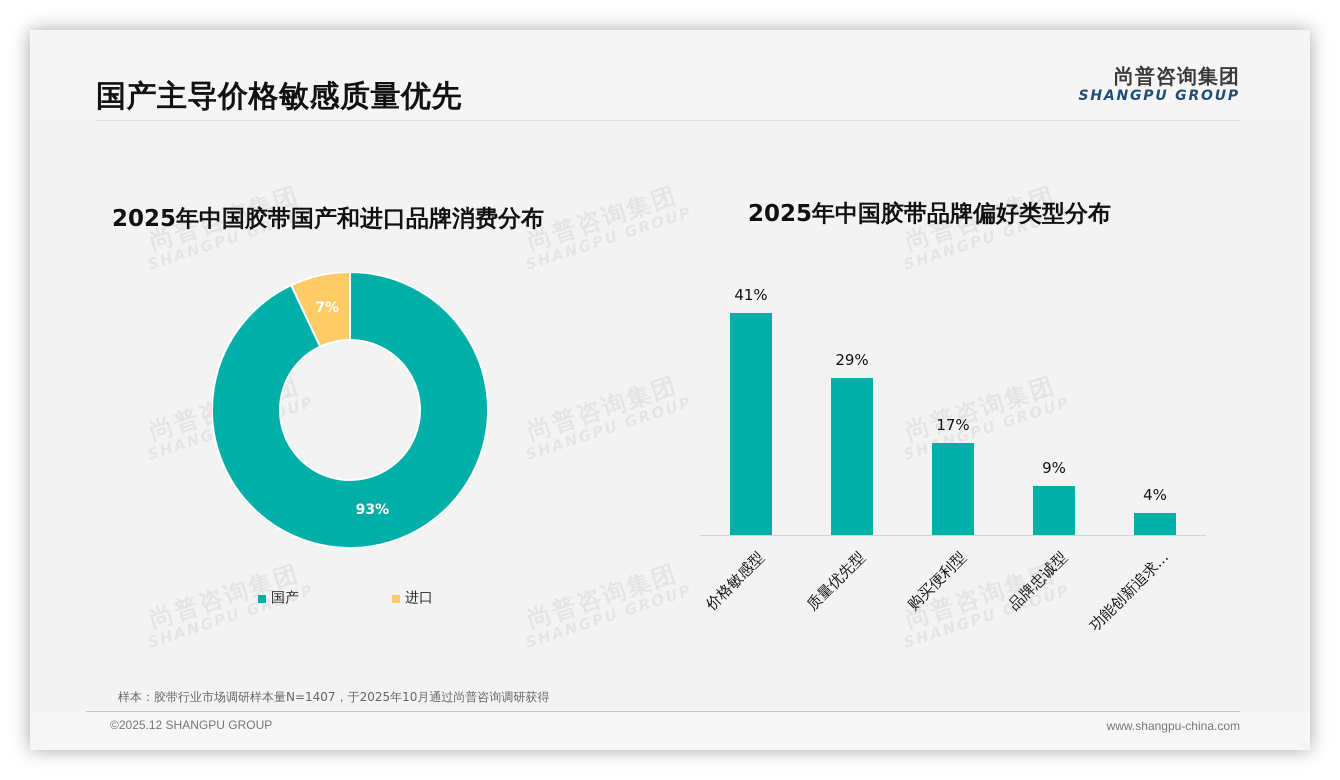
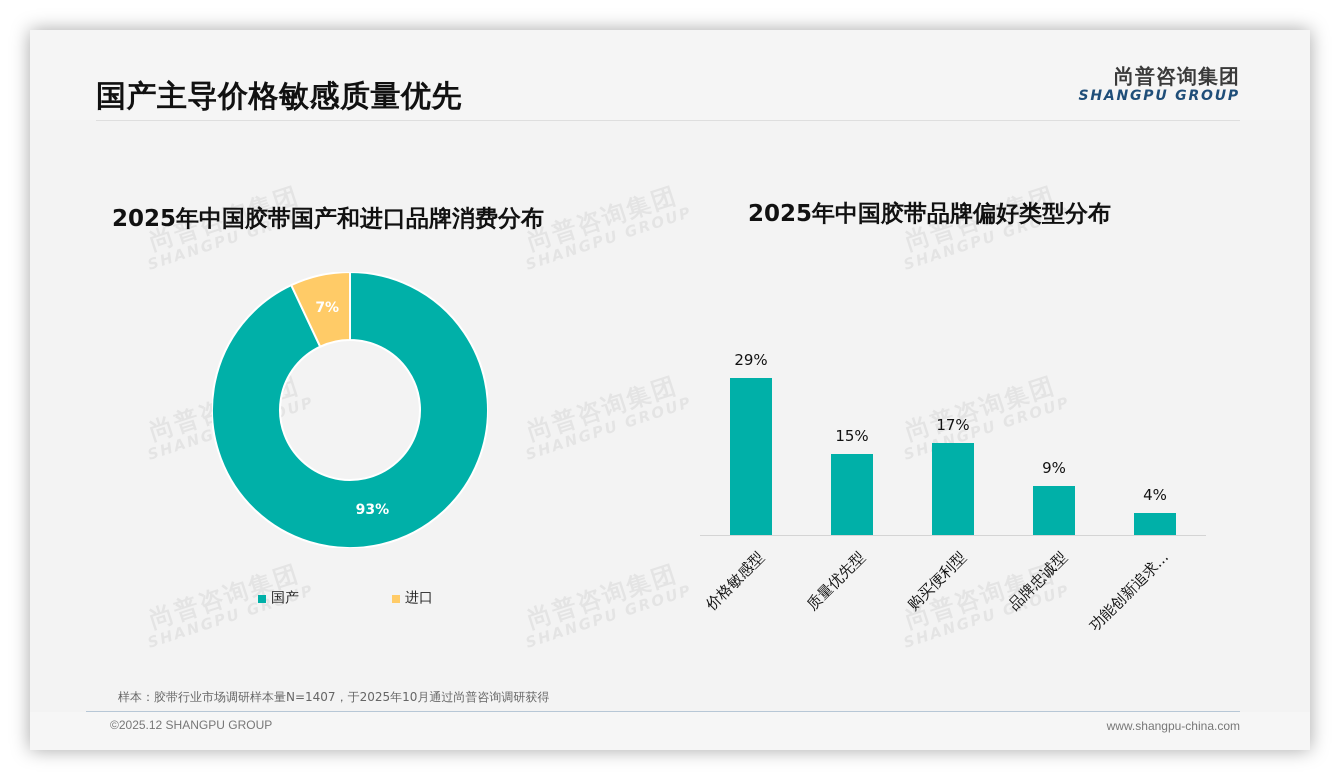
2025年中国胶带品牌偏好类型分布/价格敏感型: 41% -> 29%
2025年中国胶带品牌偏好类型分布/质量优先型: 29% -> 15%
